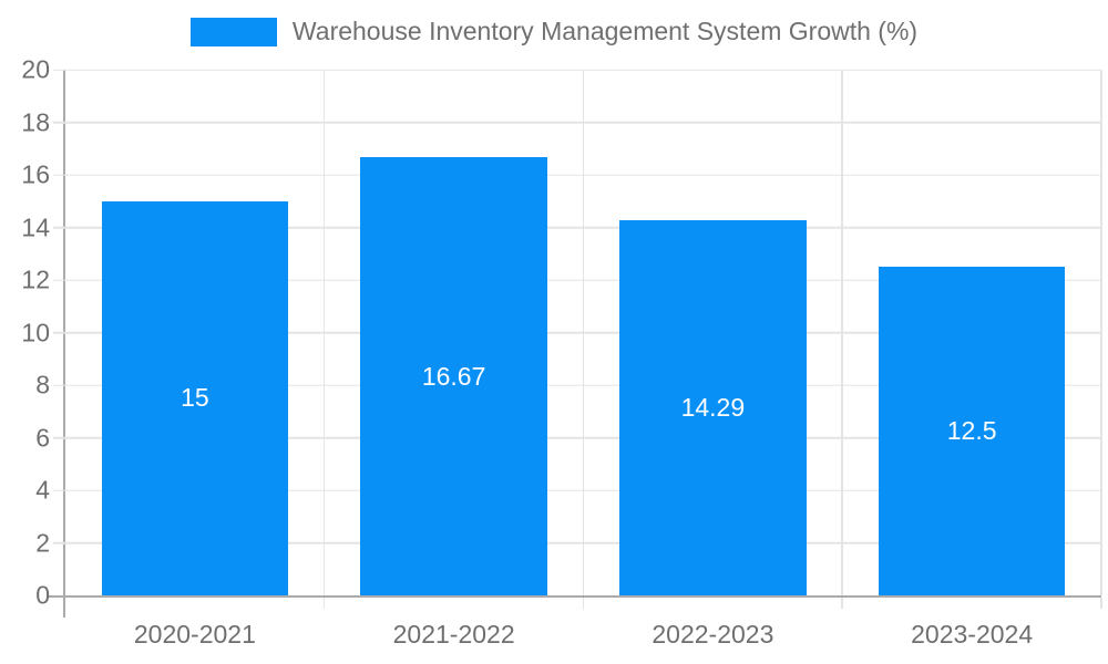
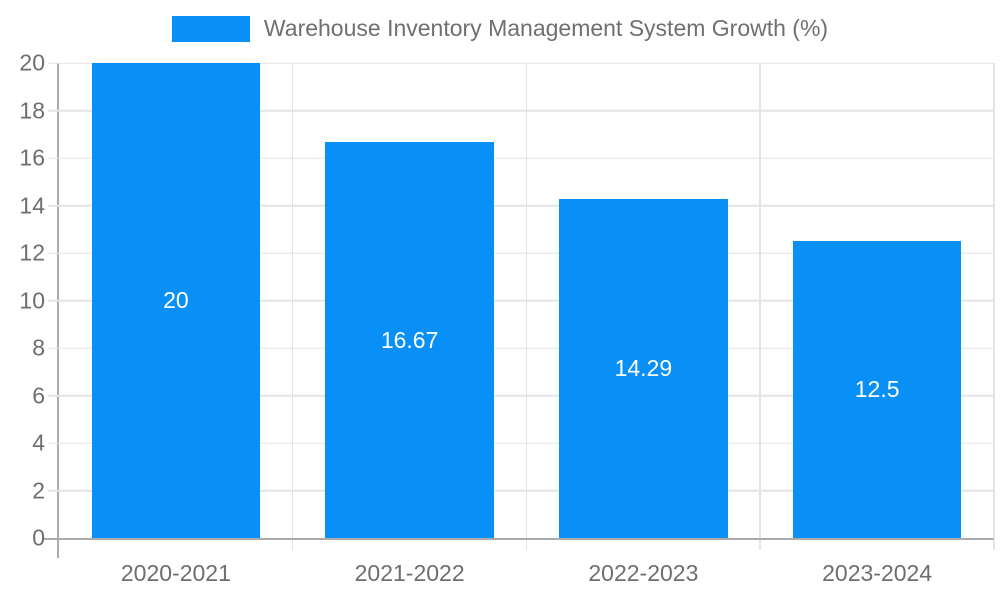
2020-2021: 15 -> 20
